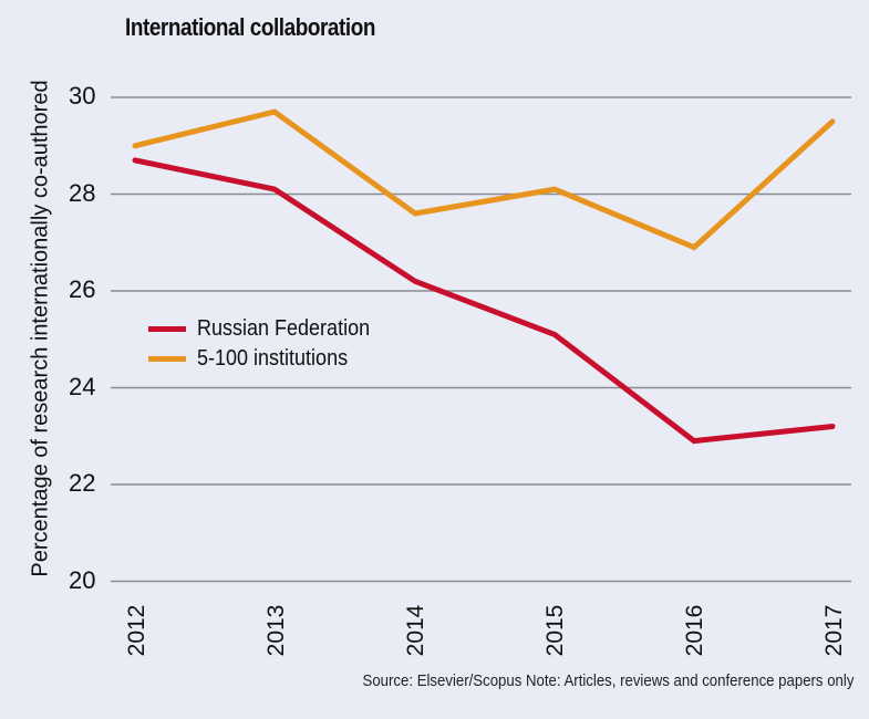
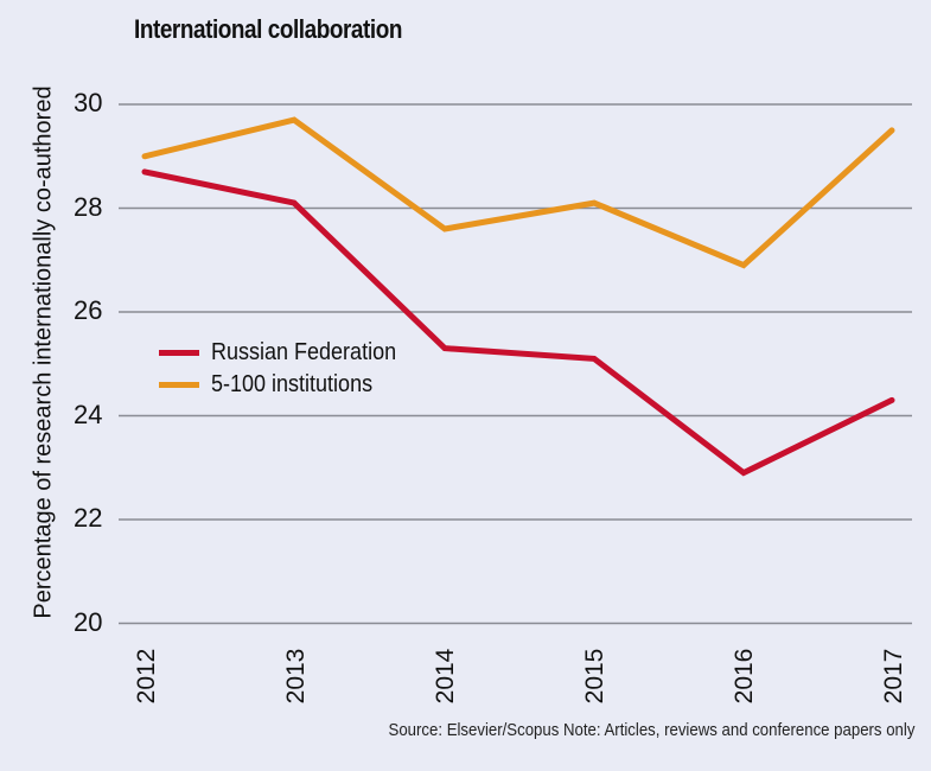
Russian Federation/2014: 26.2 -> 25.3
Russian Federation/2017: 23.2 -> 24.3
